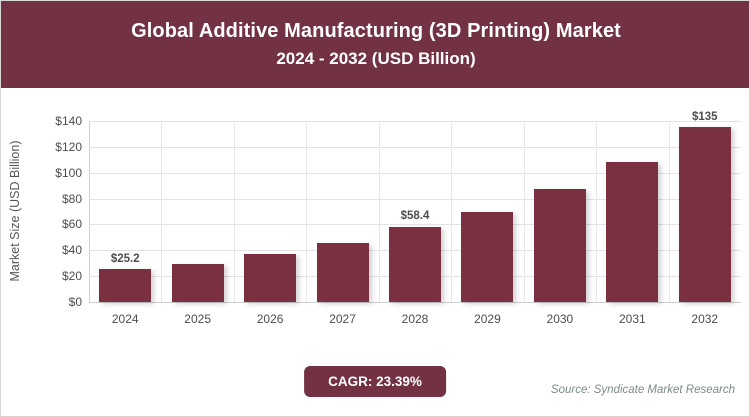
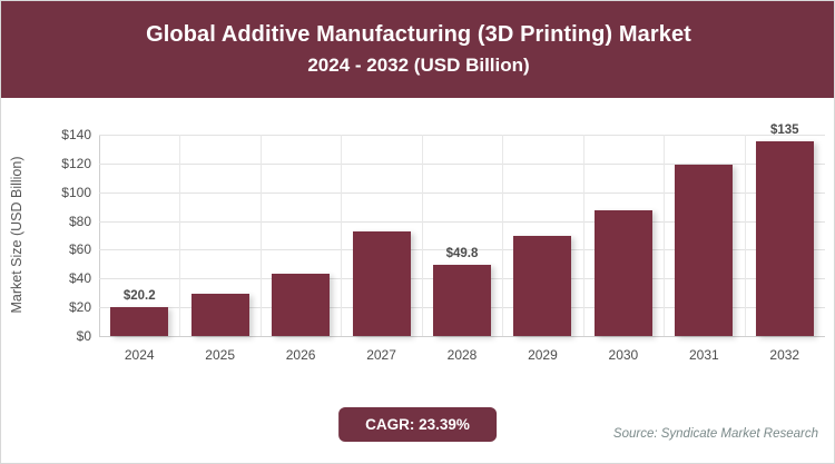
2024: $25.2 -> $20.2
2026: $38 -> $43
2027: $46 -> $73
2028: $58.4 -> $49.8
2031: $108 -> $119
